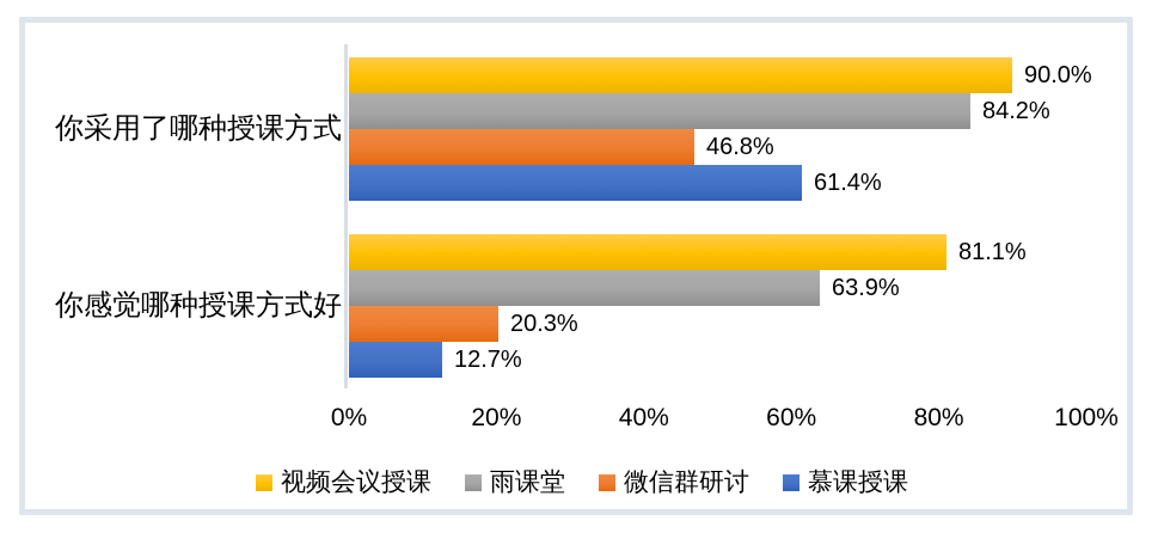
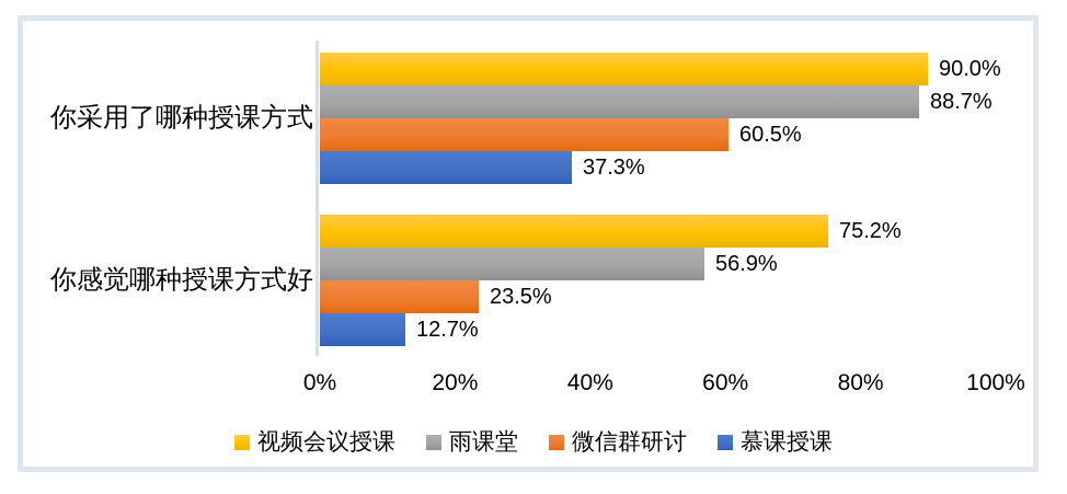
雨课堂/你采用了哪种授课方式: 84.2% -> 88.7%
微信群研讨/你采用了哪种授课方式: 46.8% -> 60.5%
慕课授课/你采用了哪种授课方式: 61.4% -> 37.3%
视频会议授课/你感觉哪种授课方式好: 81.1% -> 75.2%
雨课堂/你感觉哪种授课方式好: 63.9% -> 56.9%
微信群研讨/你感觉哪种授课方式好: 20.3% -> 23.5%
